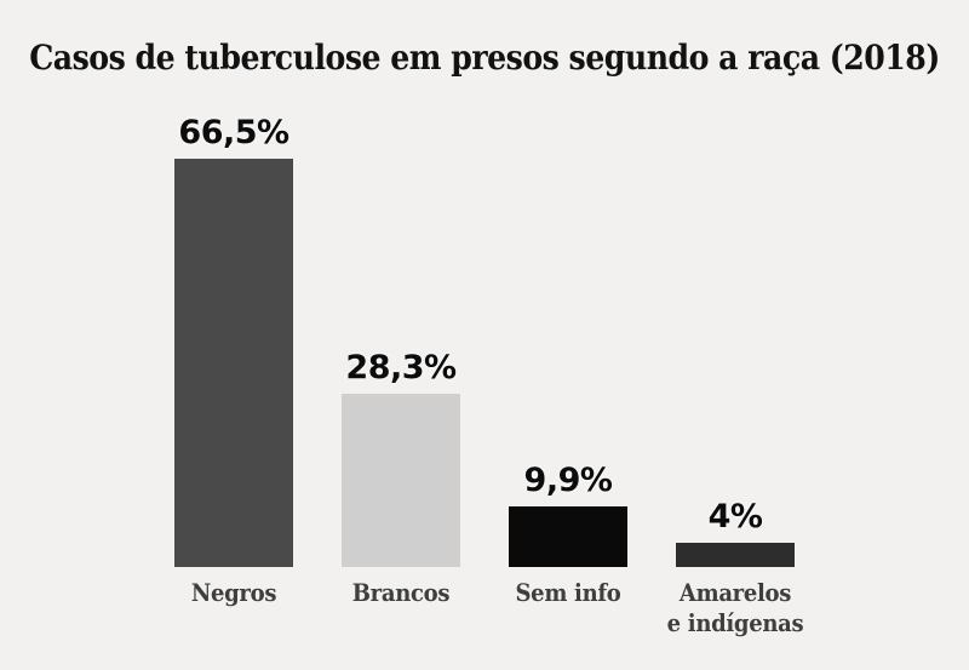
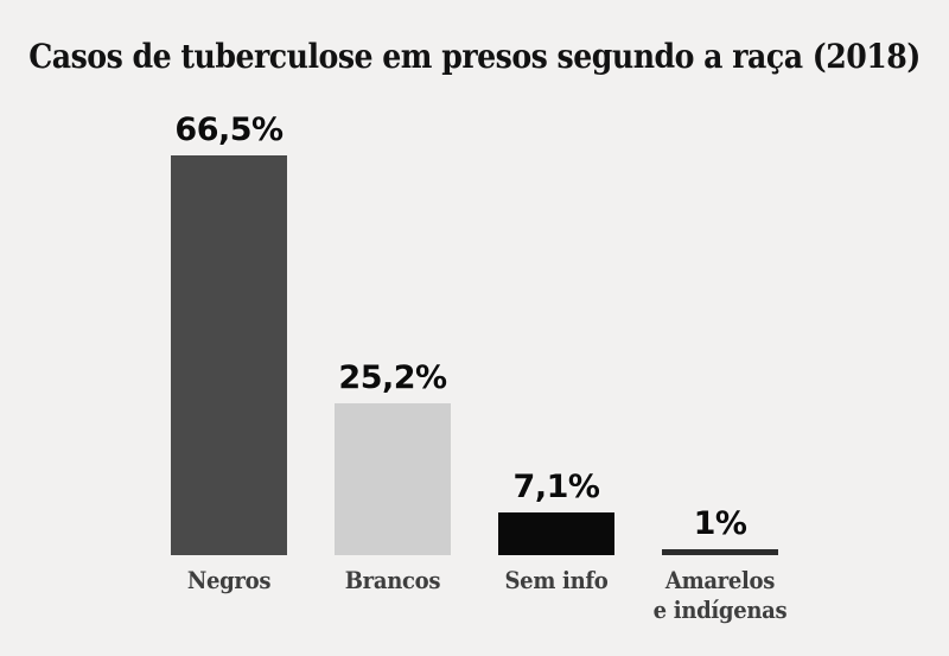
Brancos: 28,3% -> 25,2%
Sem info: 9,9% -> 7,1%
Amarelos e indígenas: 4% -> 1%
